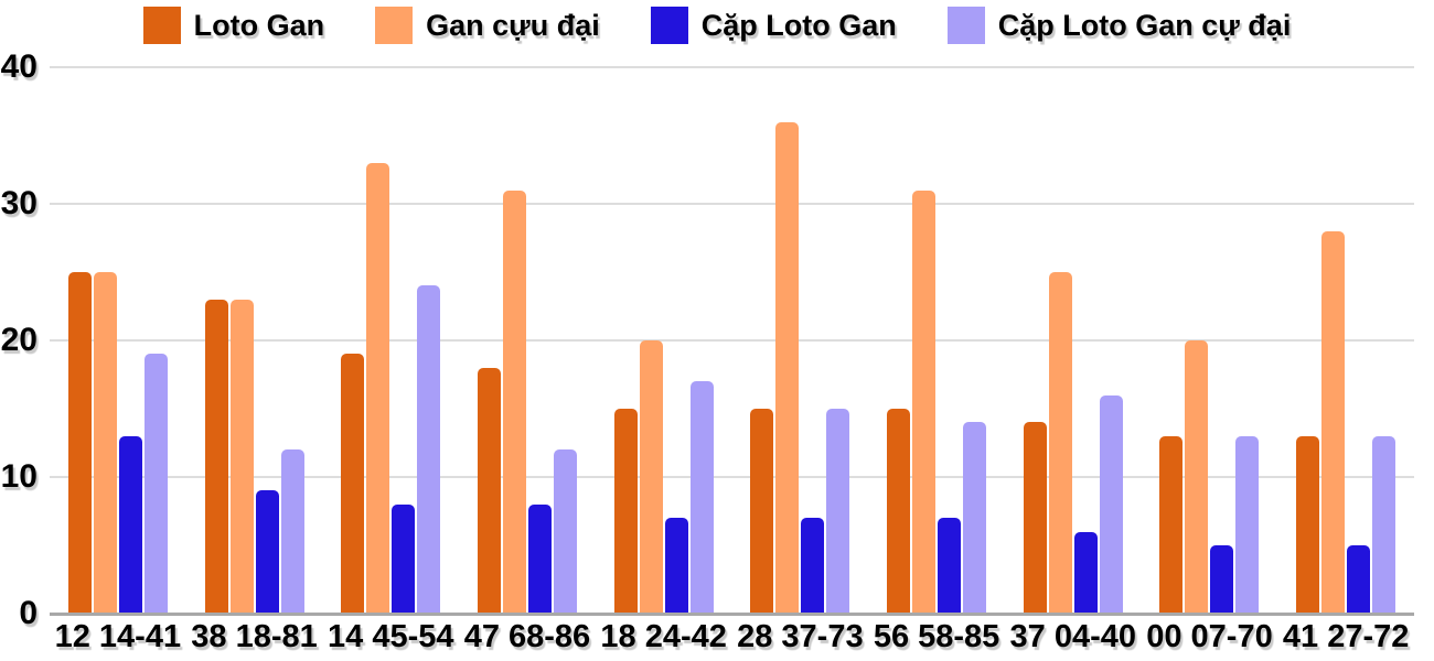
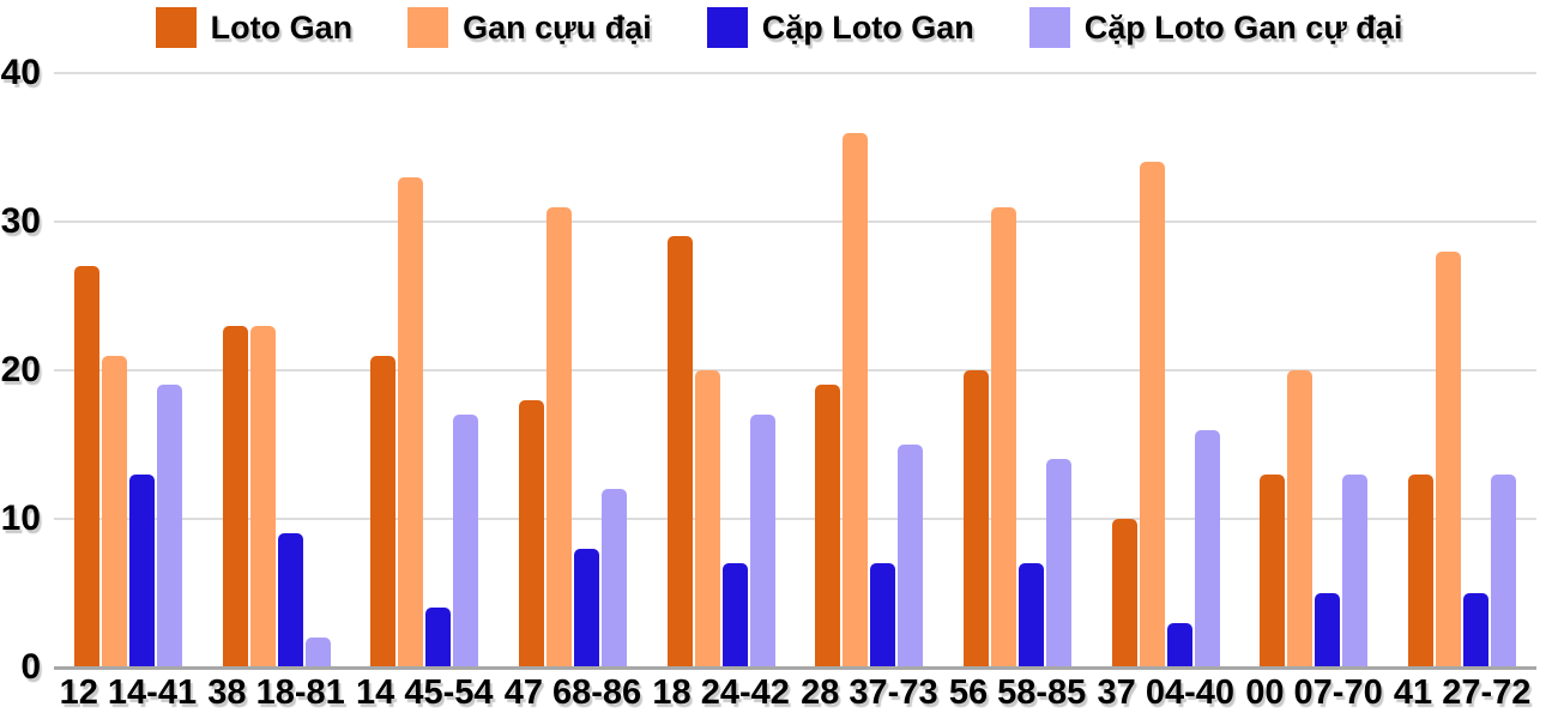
Loto Gan/12 14-41: 25 -> 27
Gan cựu đại/12 14-41: 25 -> 21
Cặp Loto Gan cự đại/38 18-81: 12 -> 2
Loto Gan/14 45-54: 19 -> 21
Cặp Loto Gan/14 45-54: 8 -> 4
Cặp Loto Gan cự đại/14 45-54: 24 -> 17
Loto Gan/18 24-42: 15 -> 29
Loto Gan/28 37-73: 15 -> 19
Loto Gan/56 58-85: 15 -> 20
Loto Gan/37 04-40: 14 -> 10
Gan cựu đại/37 04-40: 25 -> 34
Cặp Loto Gan/37 04-40: 6 -> 3
